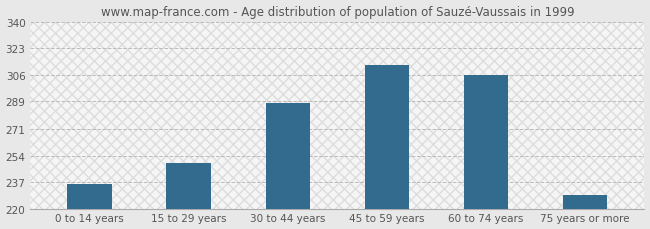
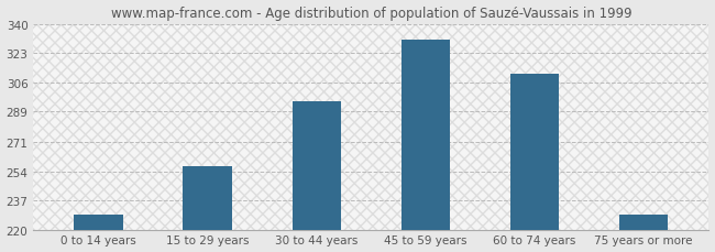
0 to 14 years: 236 -> 229
15 to 29 years: 249 -> 257
30 to 44 years: 288 -> 295
45 to 59 years: 312 -> 331
60 to 74 years: 306 -> 311
